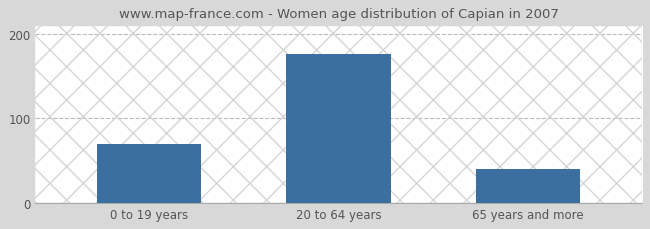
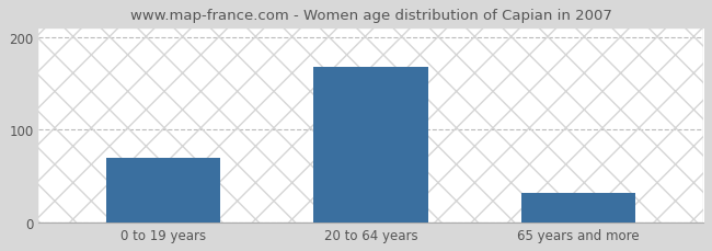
20 to 64 years: 176 -> 168
65 years and more: 40 -> 32
